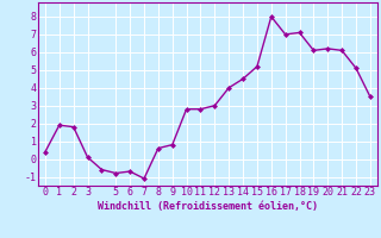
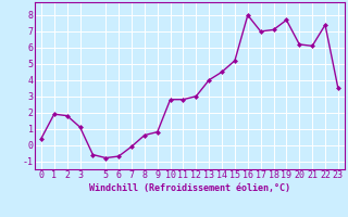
3: 0.1 -> 1.1
7: -1.1 -> -0.1
19: 6.1 -> 7.7
22: 5.1 -> 7.4
